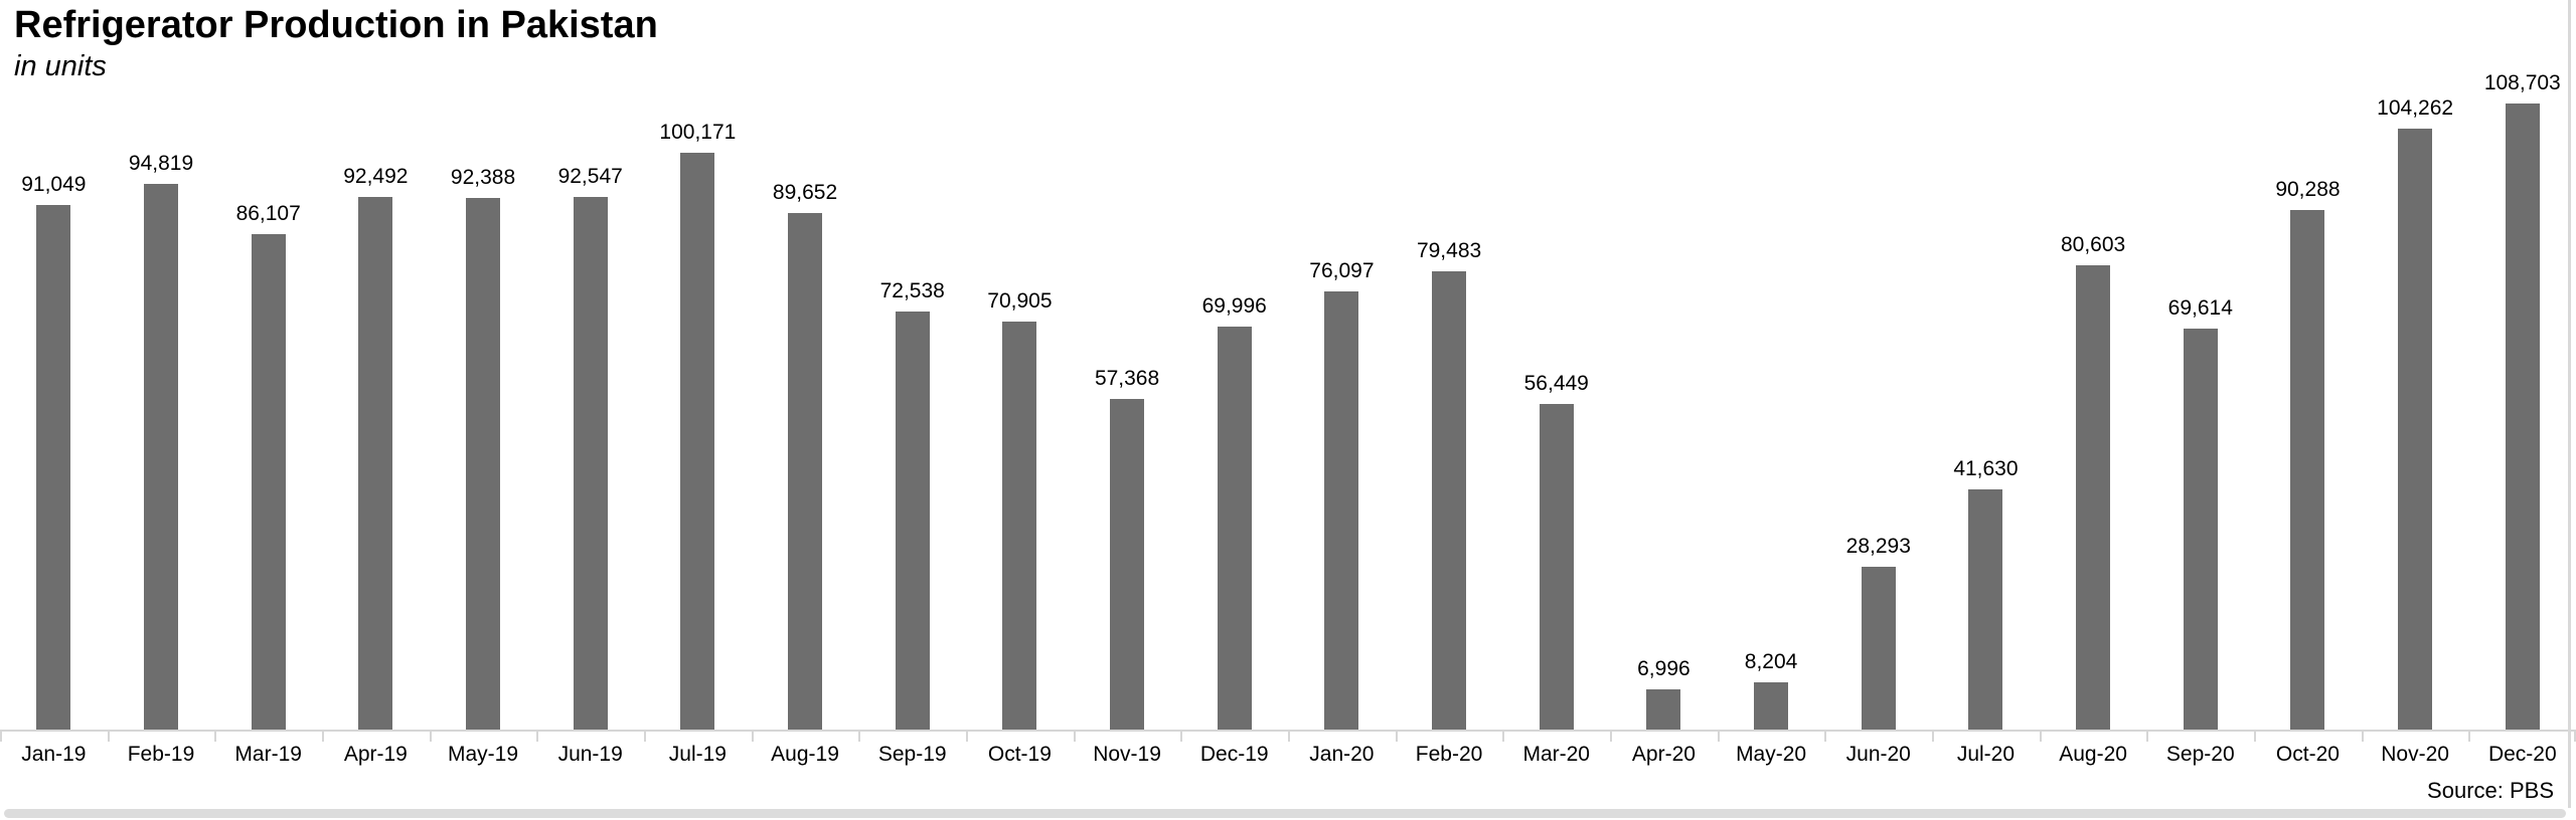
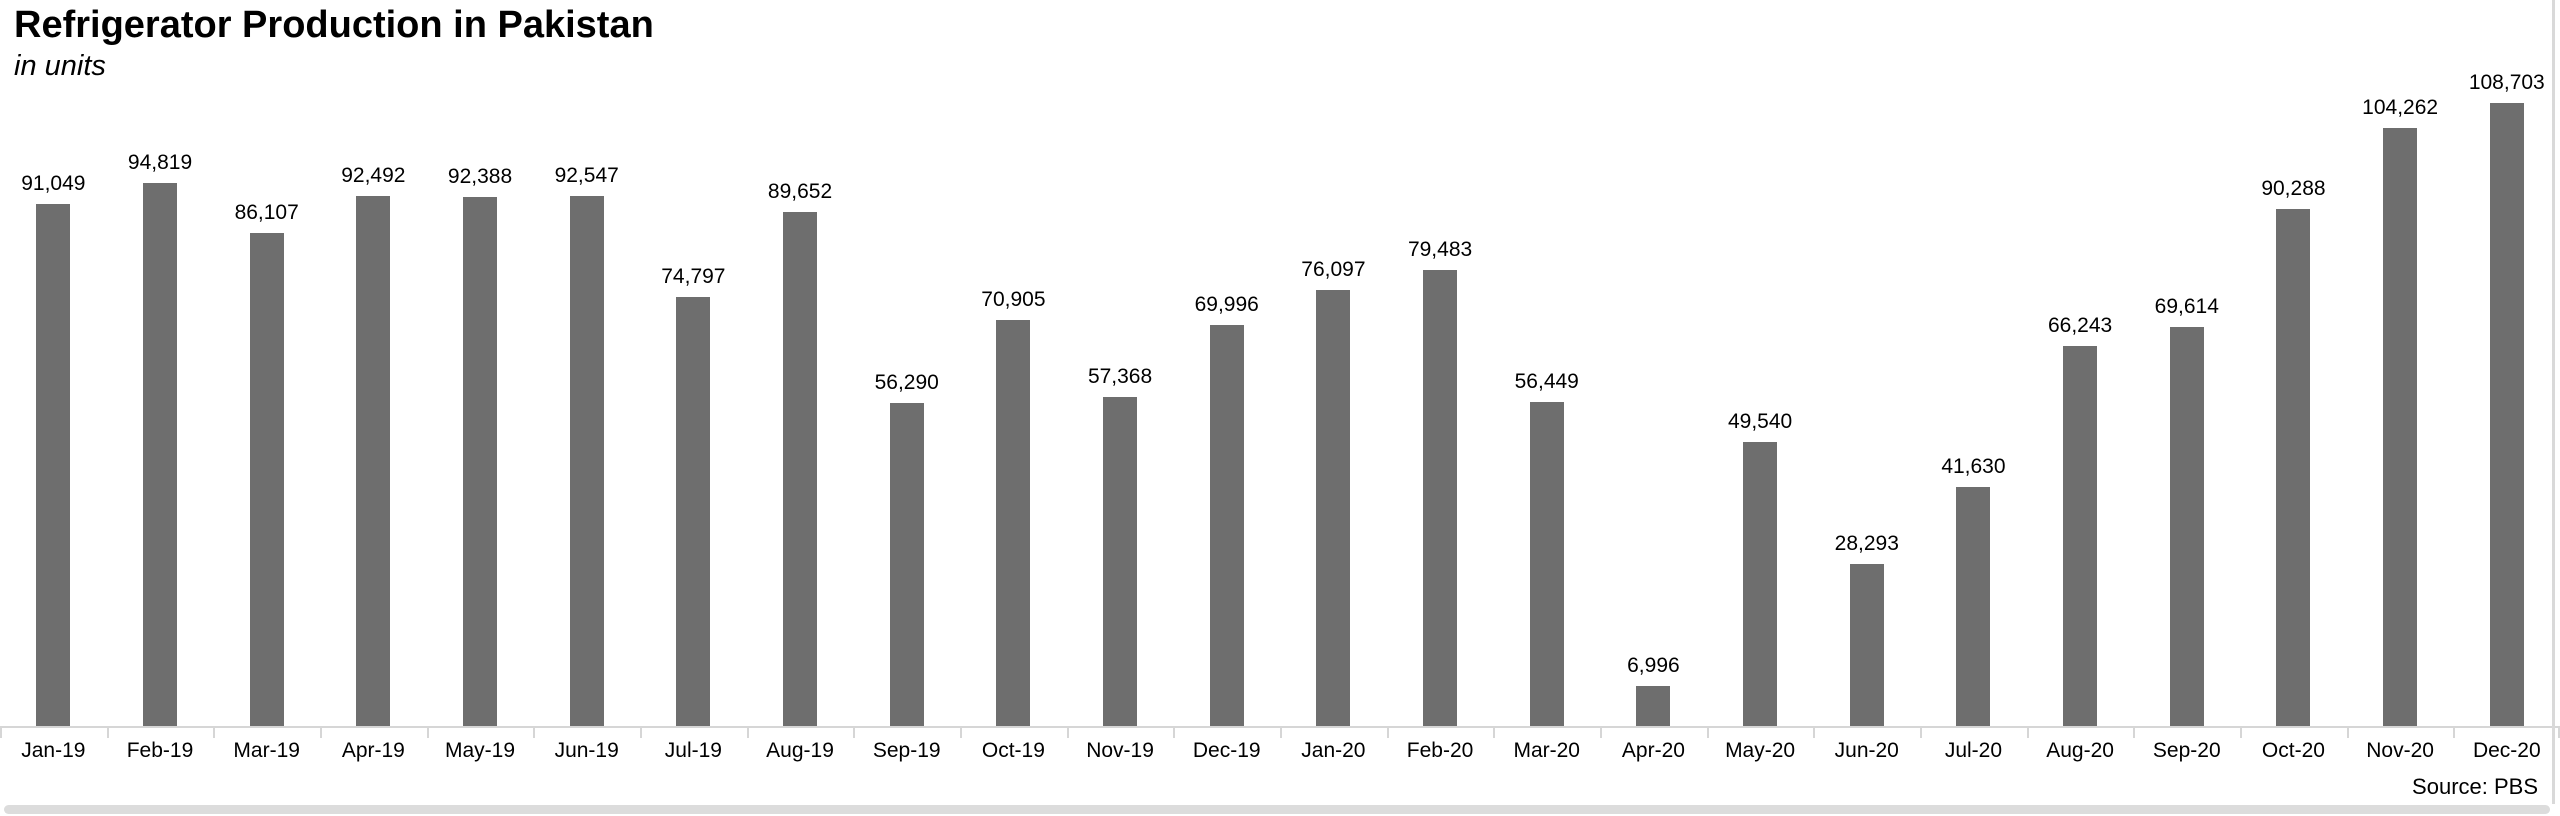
Jul-19: 100,171 -> 74,797
Sep-19: 72,538 -> 56,290
May-20: 8,204 -> 49,540
Aug-20: 80,603 -> 66,243
